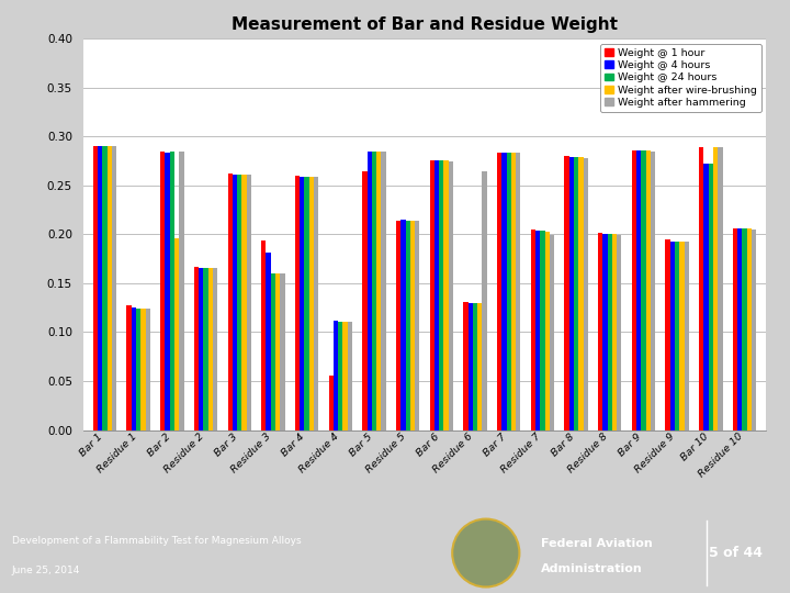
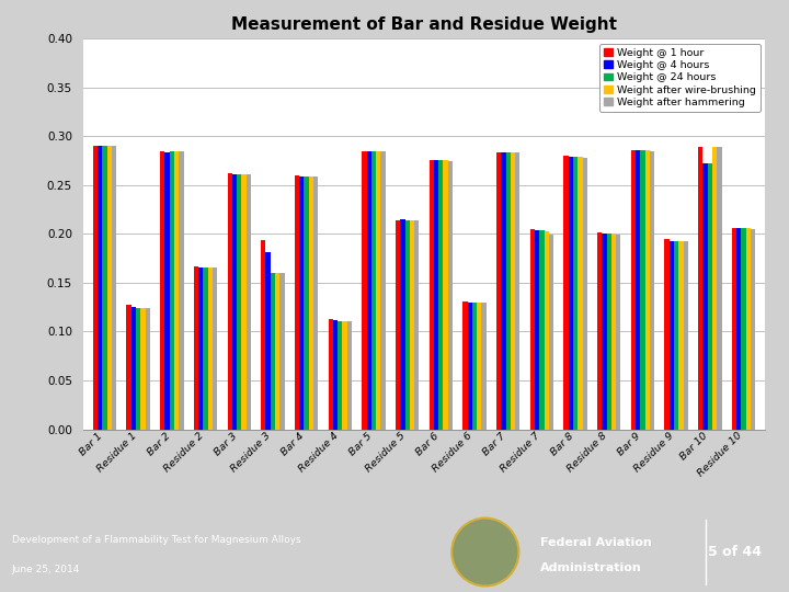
Weight after wire-brushing/Bar 2: 0.196 -> 0.284
Weight @ 1 hour/Residue 4: 0.056 -> 0.113
Weight @ 1 hour/Bar 5: 0.264 -> 0.285
Weight after hammering/Residue 6: 0.264 -> 0.130
